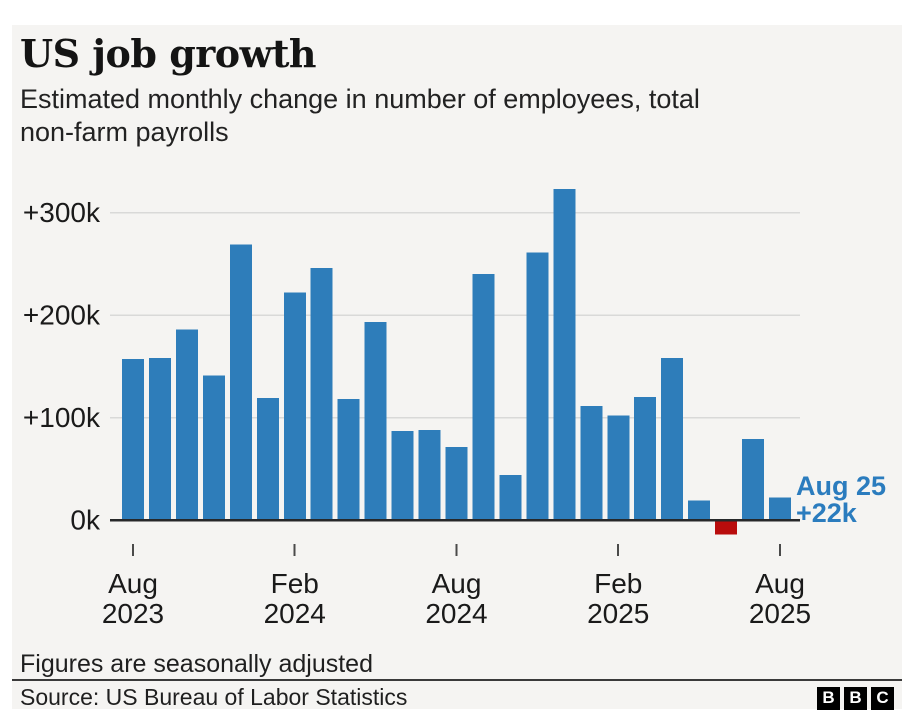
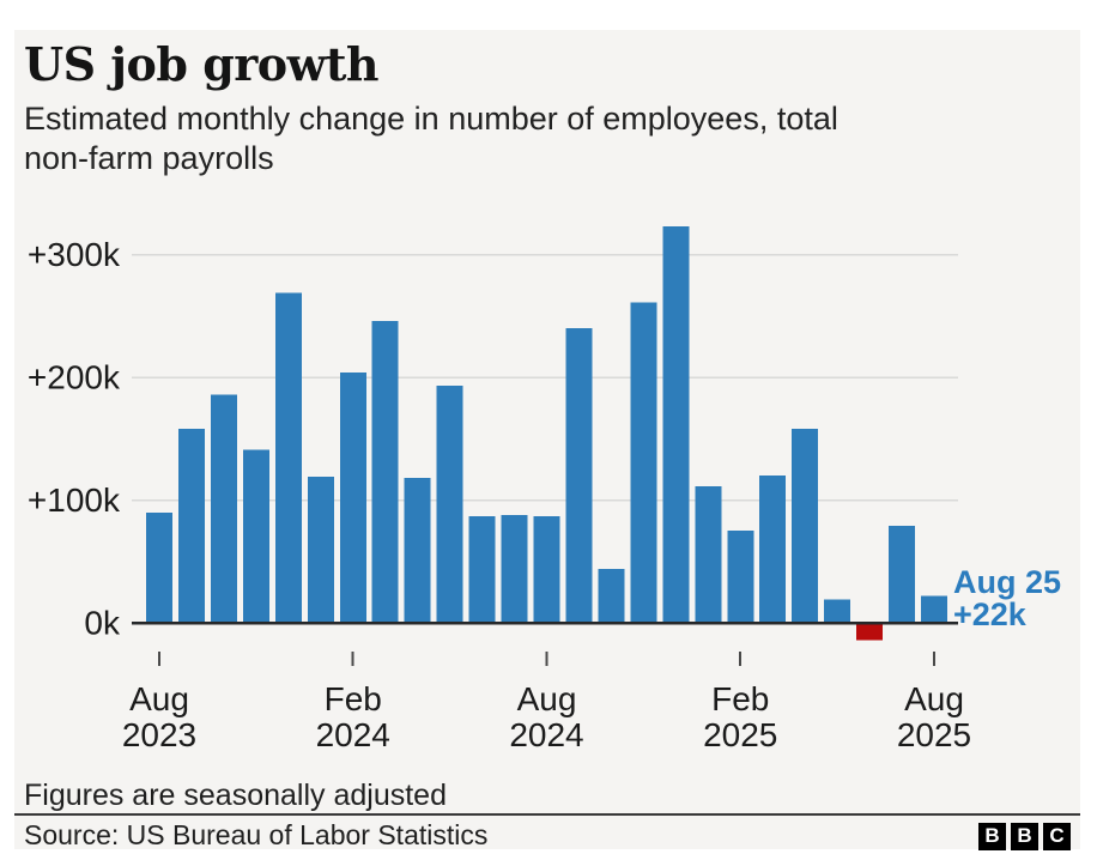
Aug 2023: 157k -> 90k
Feb 2024: 222k -> 204k
Aug 2024: 71k -> 87k
Feb 2025: 102k -> 75k
